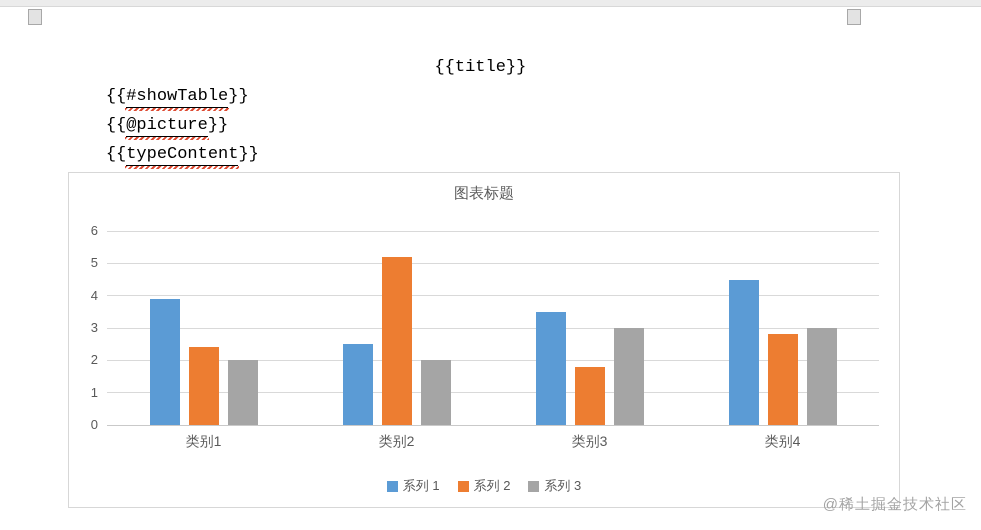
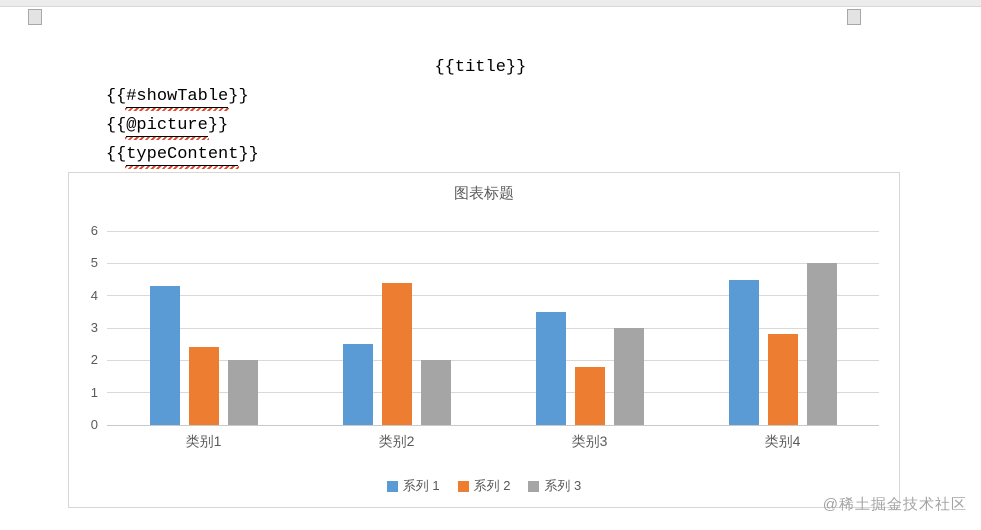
系列 1/类别1: 3.9 -> 4.3
系列 2/类别2: 5.2 -> 4.4
系列 3/类别4: 3 -> 5
